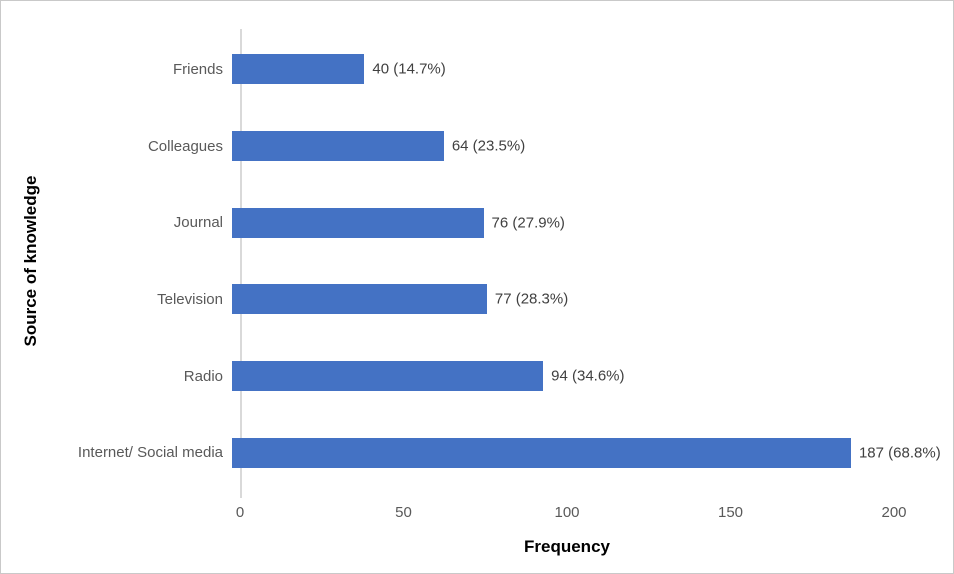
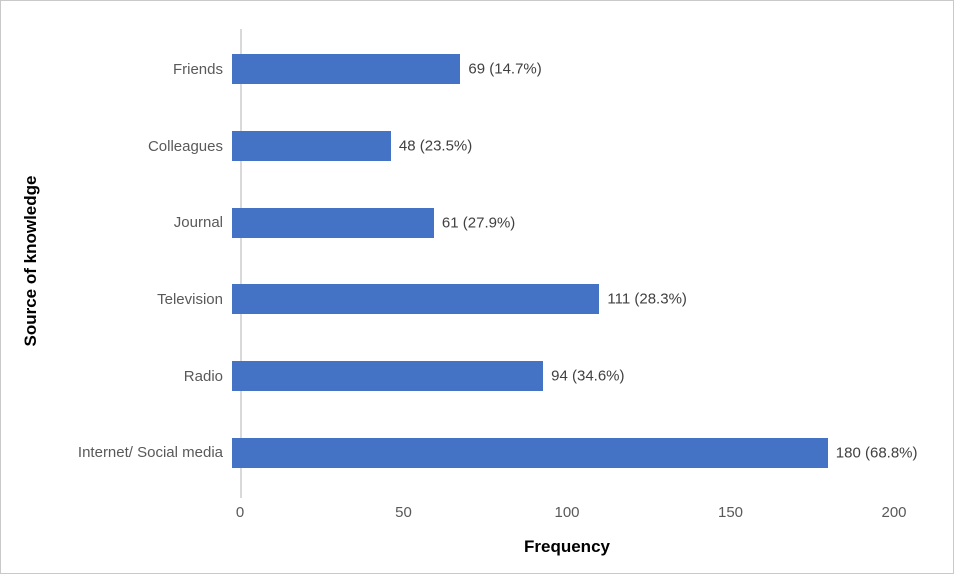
Friends: 40 -> 69
Colleagues: 64 -> 48
Journal: 76 -> 61
Television: 77 -> 111
Internet/ Social media: 187 -> 180
